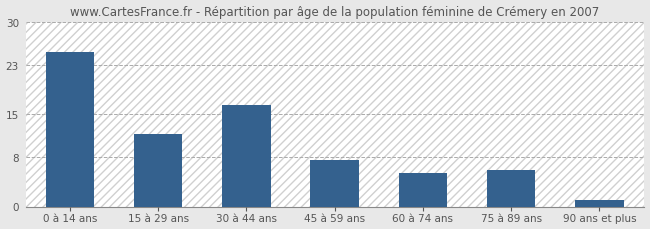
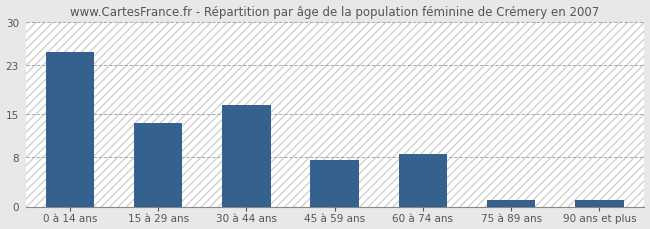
15 à 29 ans: 11.8 -> 13.5
60 à 74 ans: 5.4 -> 8.5
75 à 89 ans: 6.0 -> 1.0
